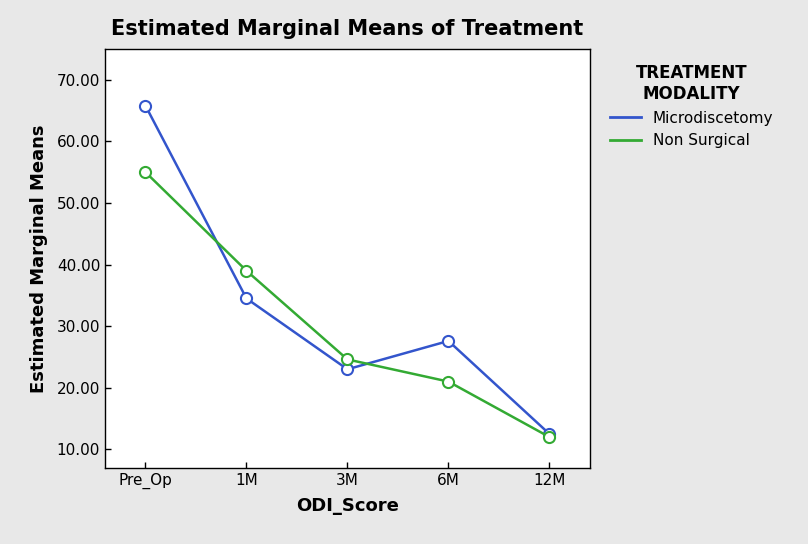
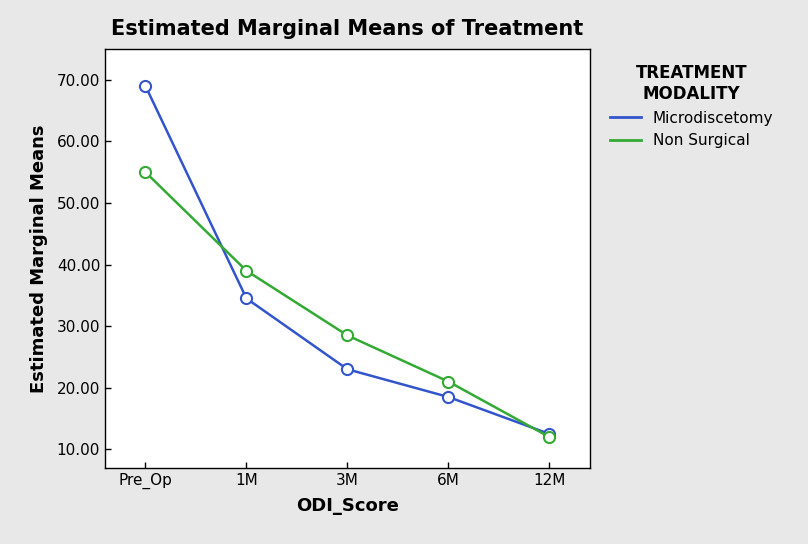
Microdiscetomy/Pre_Op: 65.8 -> 69.0
Non Surgical/3M: 24.6 -> 28.5
Microdiscetomy/6M: 27.6 -> 18.5
